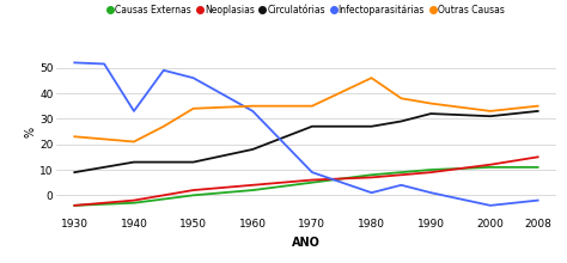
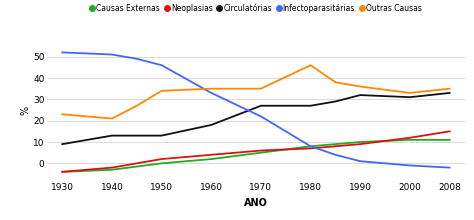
Infectoparasitárias/1940: 33.0 -> 51.0
Infectoparasitárias/1970: 9.0 -> 22.0
Infectoparasitárias/1980: 1.0 -> 8.0
Infectoparasitárias/2000: -4.0 -> -1.0
